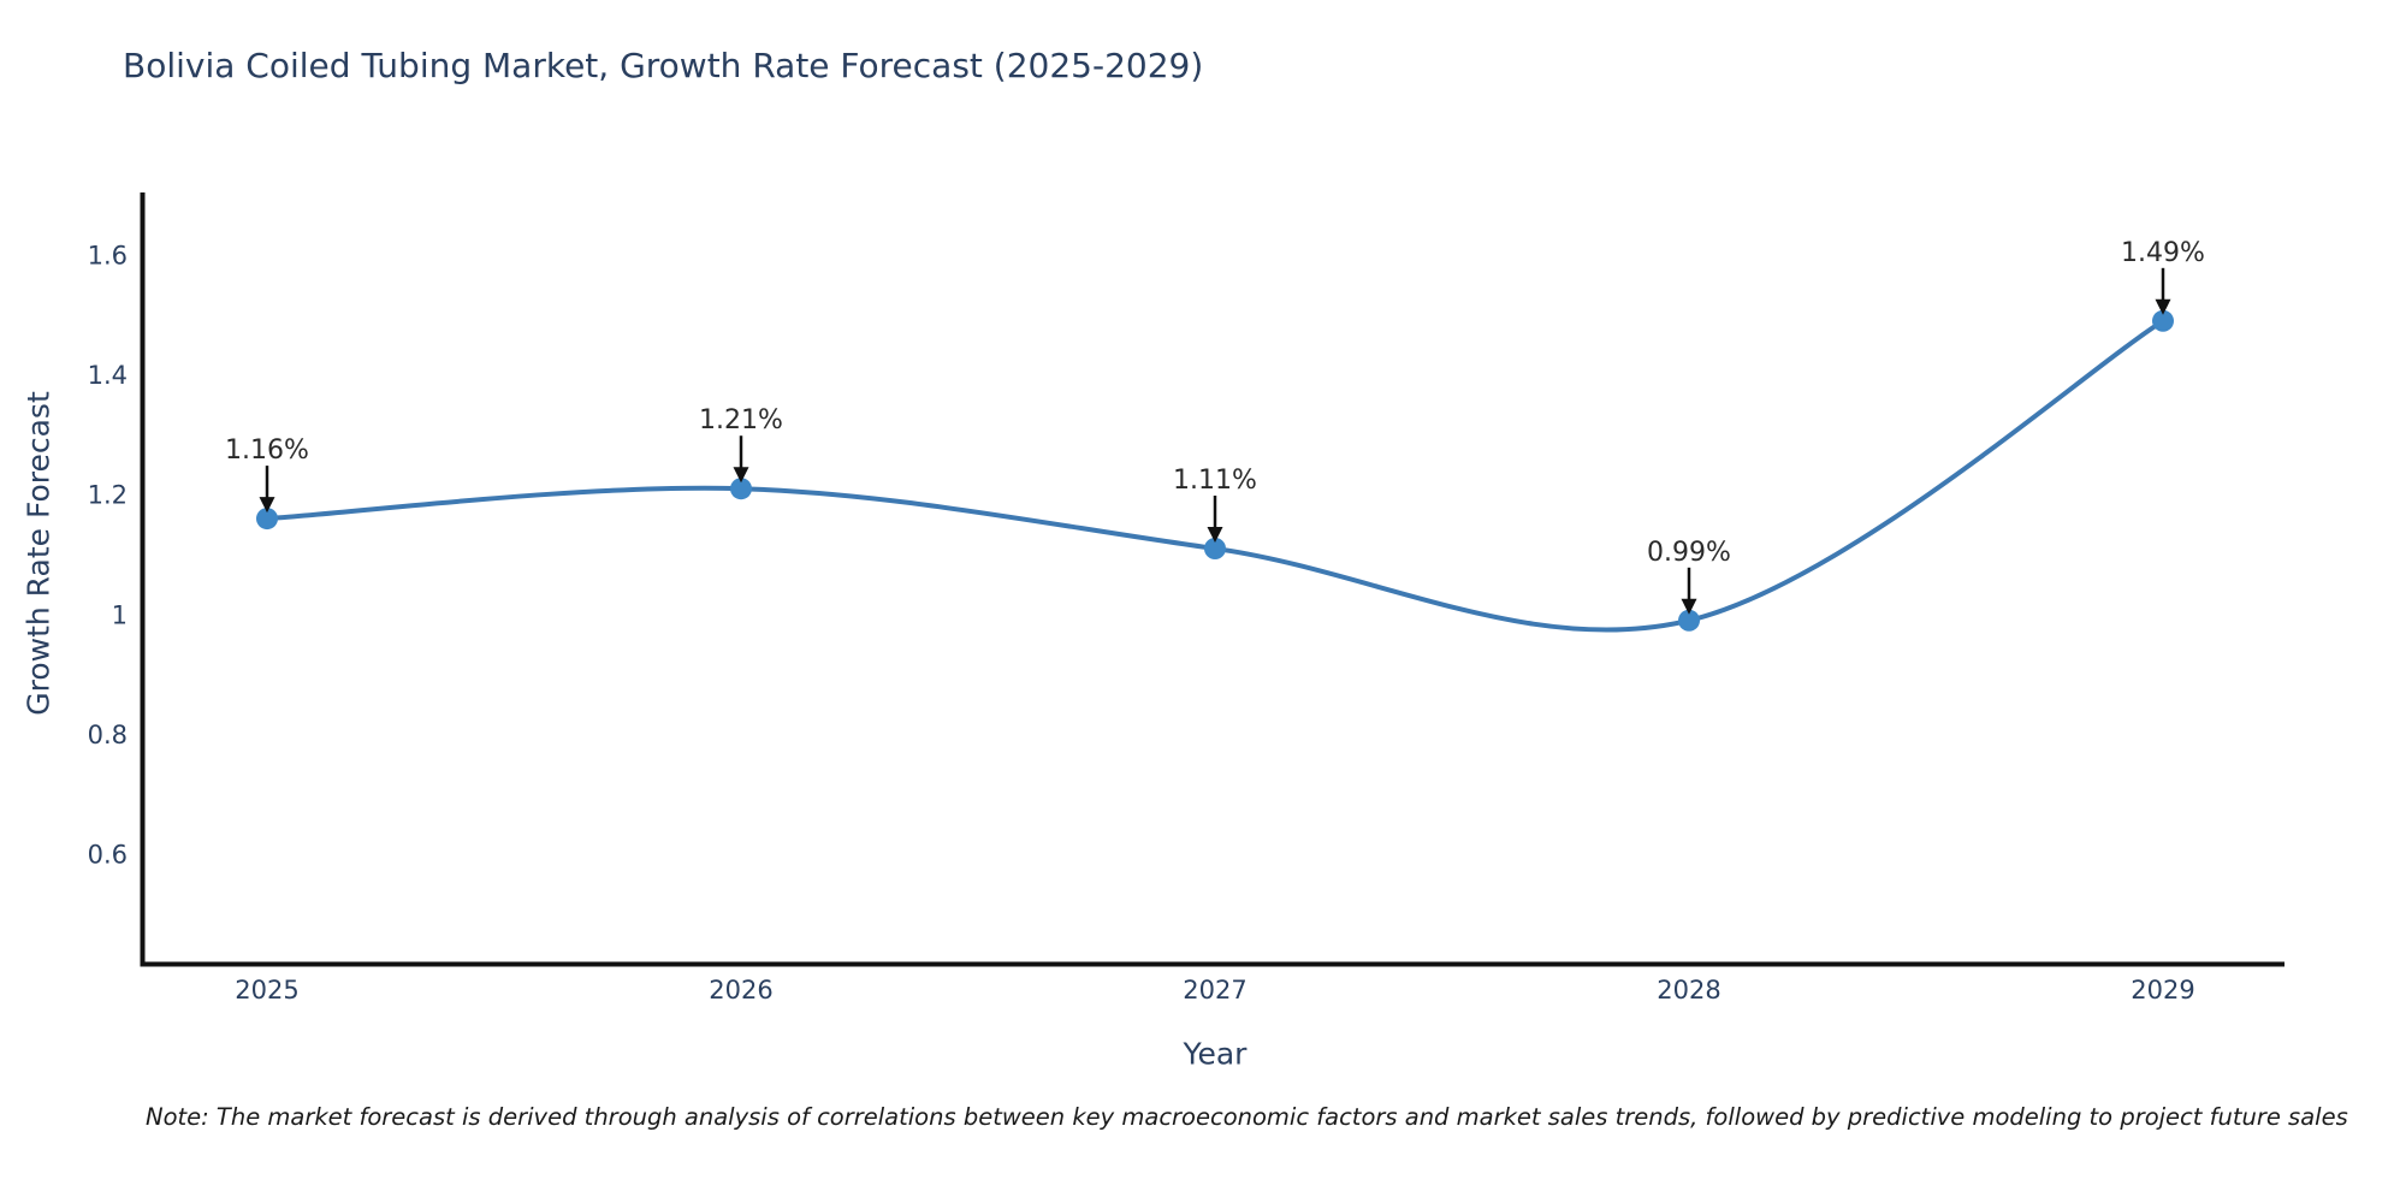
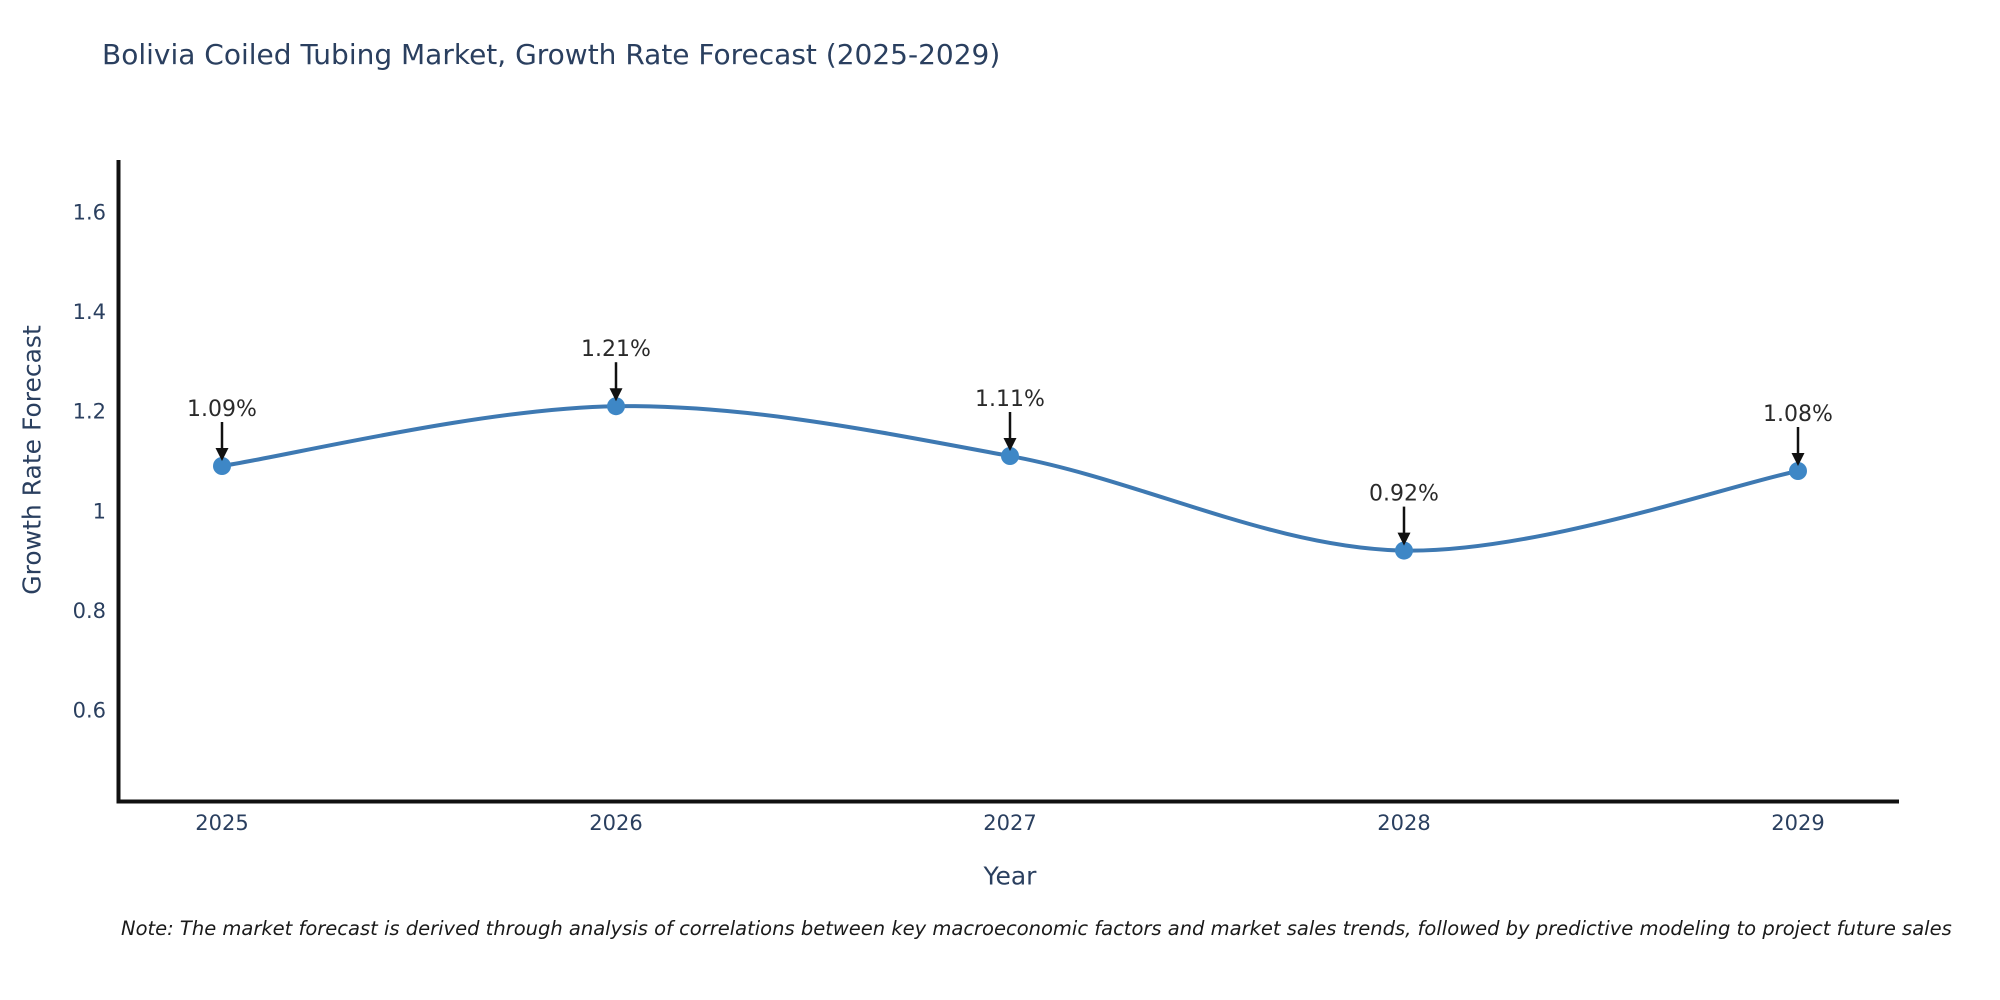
2025: 1.16% -> 1.09%
2028: 0.99% -> 0.92%
2029: 1.49% -> 1.08%
